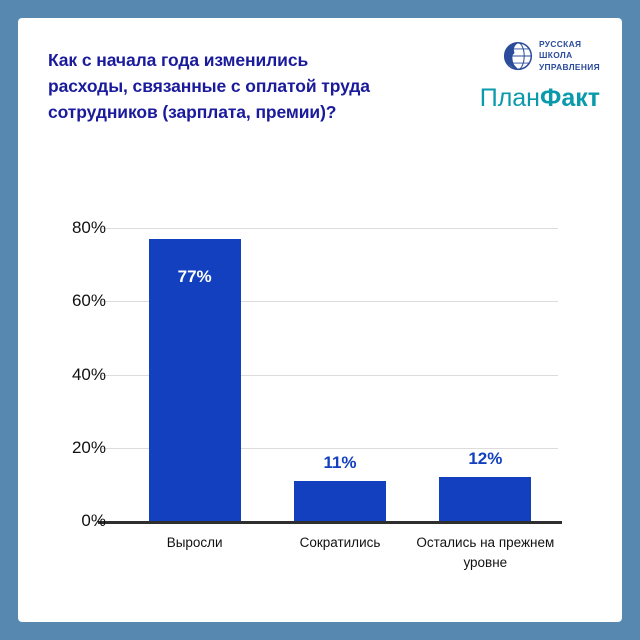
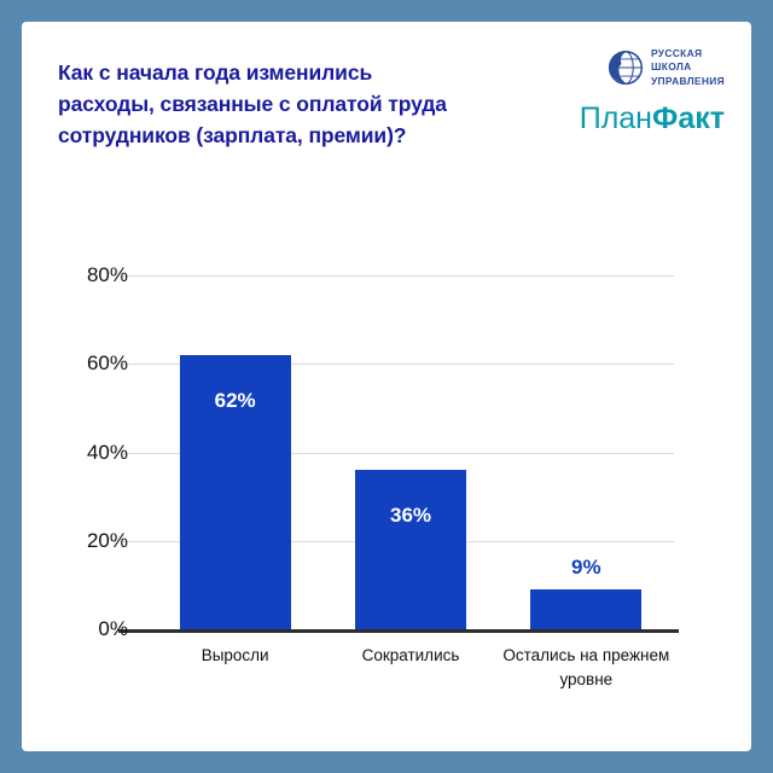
Выросли: 77% -> 62%
Сократились: 11% -> 36%
Остались на прежнем уровне: 12% -> 9%
